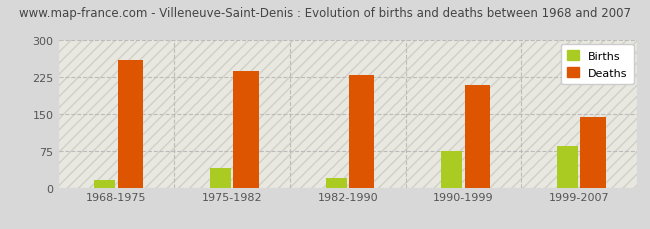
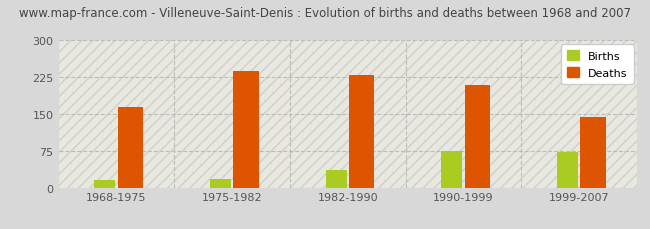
Deaths/1968-1975: 260 -> 165
Births/1975-1982: 40 -> 18
Births/1982-1990: 20 -> 35
Births/1999-2007: 85 -> 72
